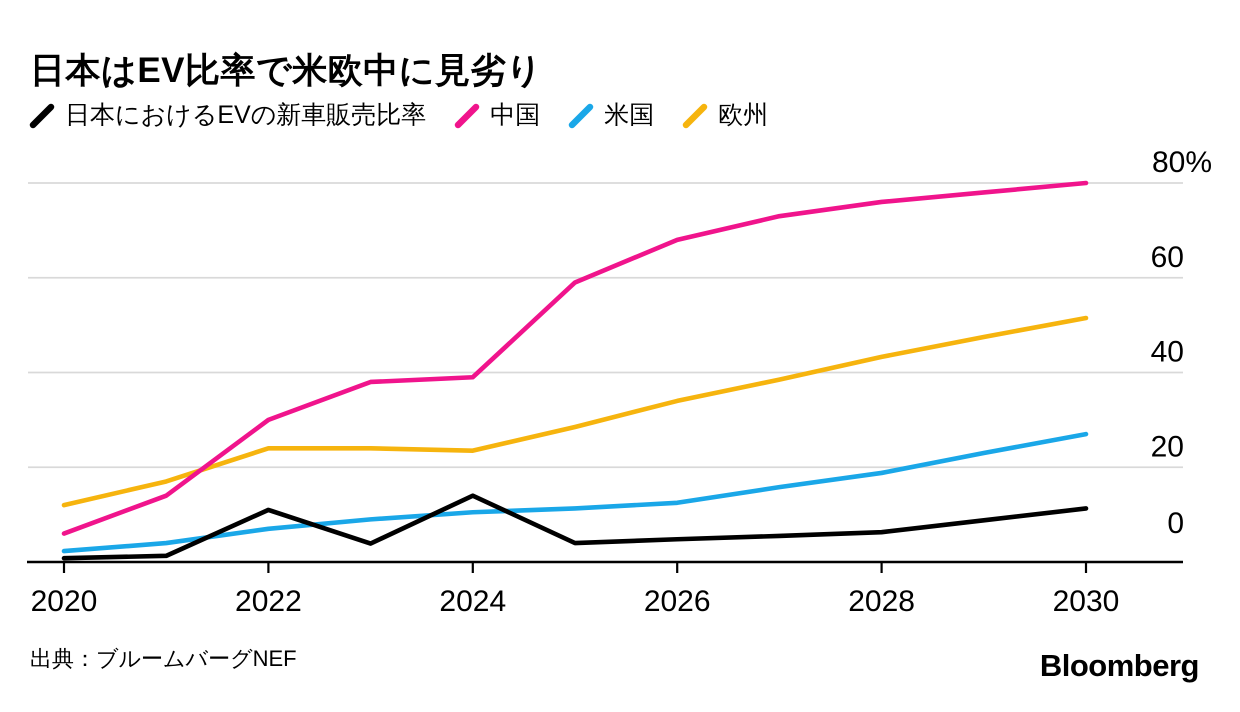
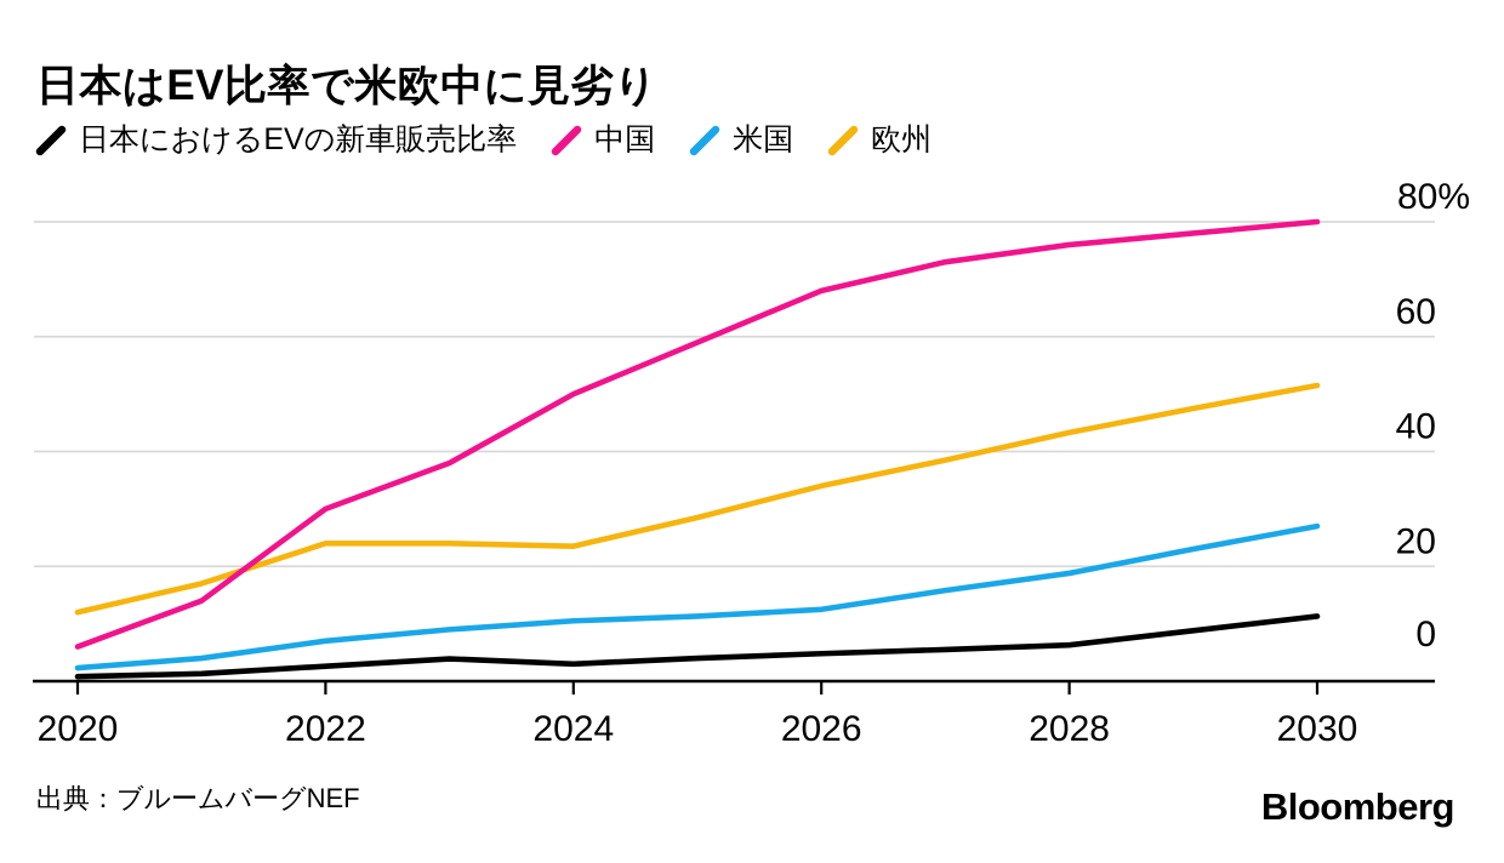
日本におけるEVの新車販売比率/2022: 11% -> 3%
日本におけるEVの新車販売比率/2024: 14% -> 3%
中国/2024: 39% -> 50%
